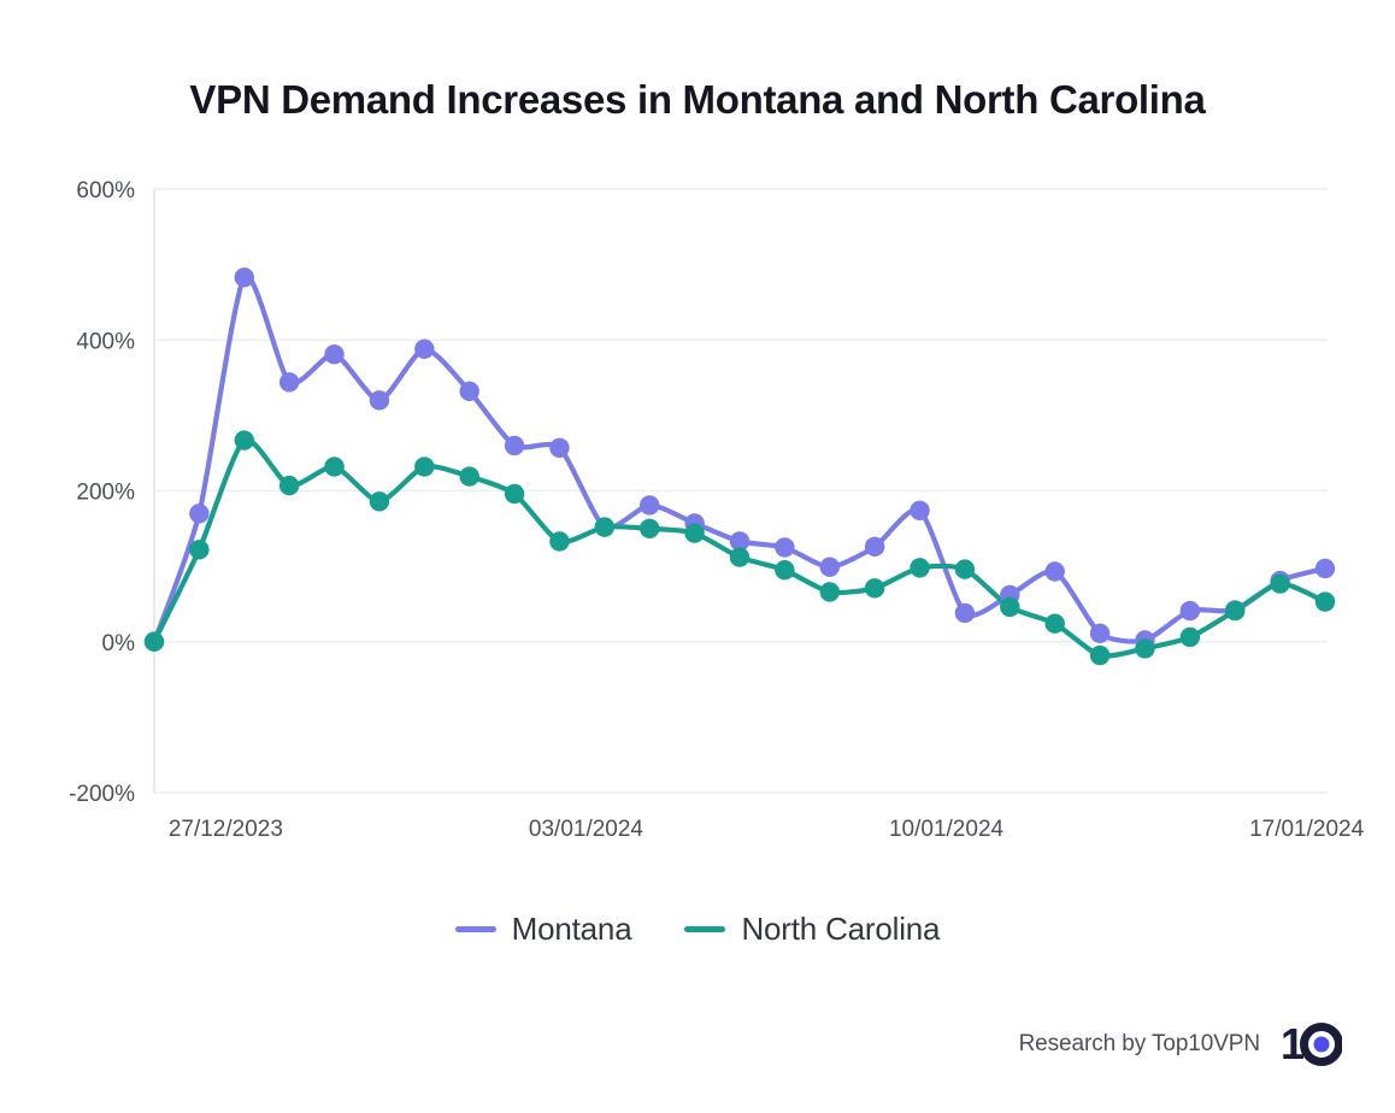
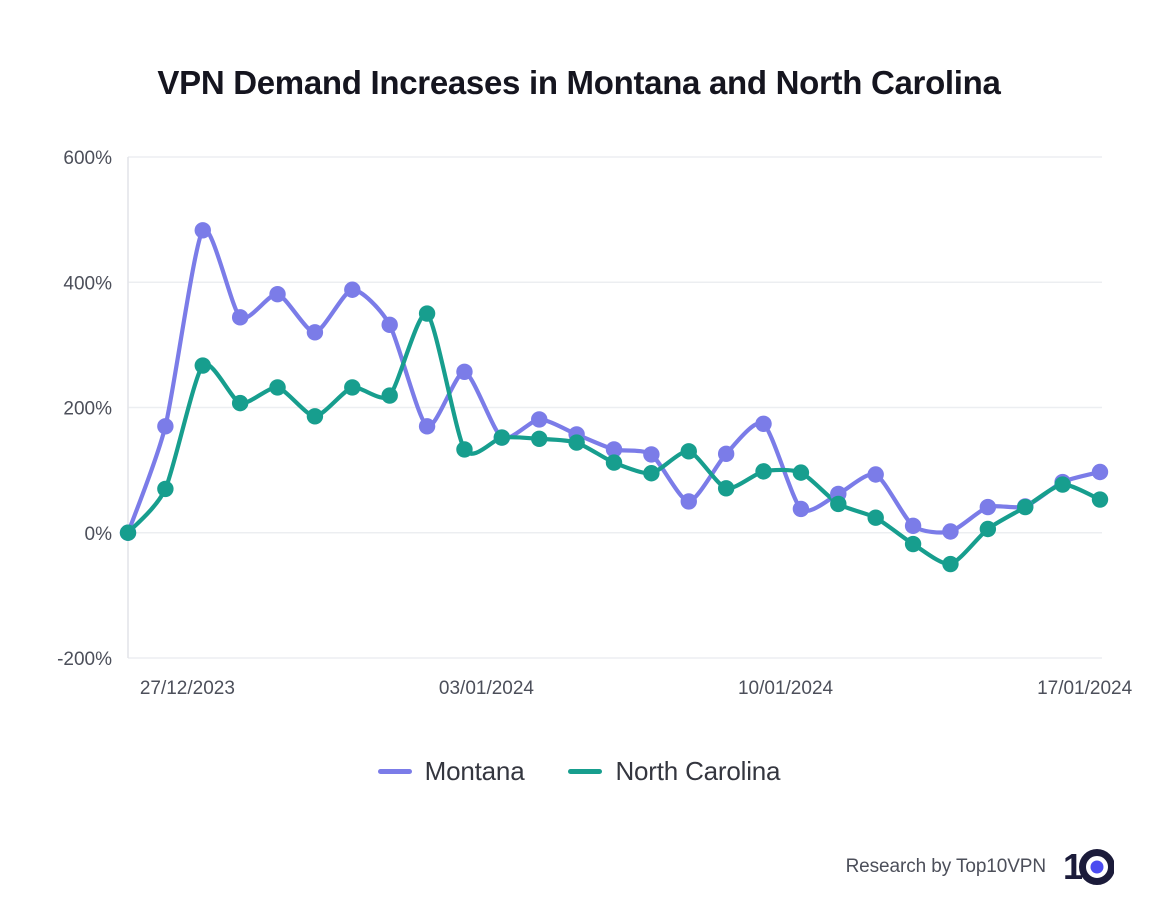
North Carolina/27/12/2023: 120% -> 70%
Montana/03/01/2024: 260% -> 170%
North Carolina/03/01/2024: 200% -> 350%
Montana/10/01/2024: 100% -> 50%
North Carolina/10/01/2024: 70% -> 130%
North Carolina/17/01/2024: -10% -> -50%
